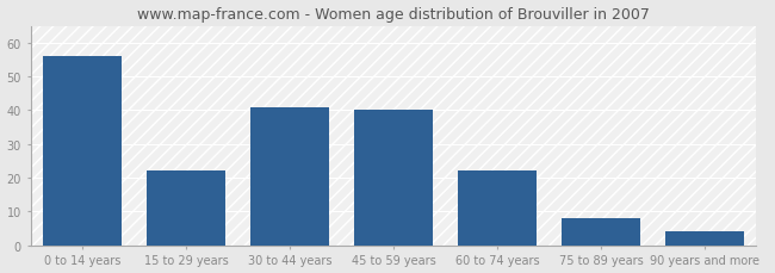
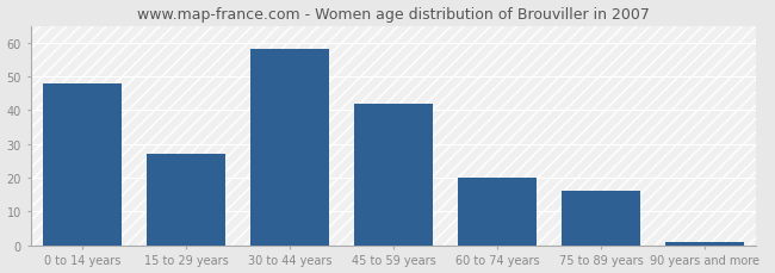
0 to 14 years: 56 -> 48
15 to 29 years: 22 -> 27
30 to 44 years: 41 -> 58
45 to 59 years: 40 -> 42
60 to 74 years: 22 -> 20
75 to 89 years: 8 -> 16
90 years and more: 4 -> 1
